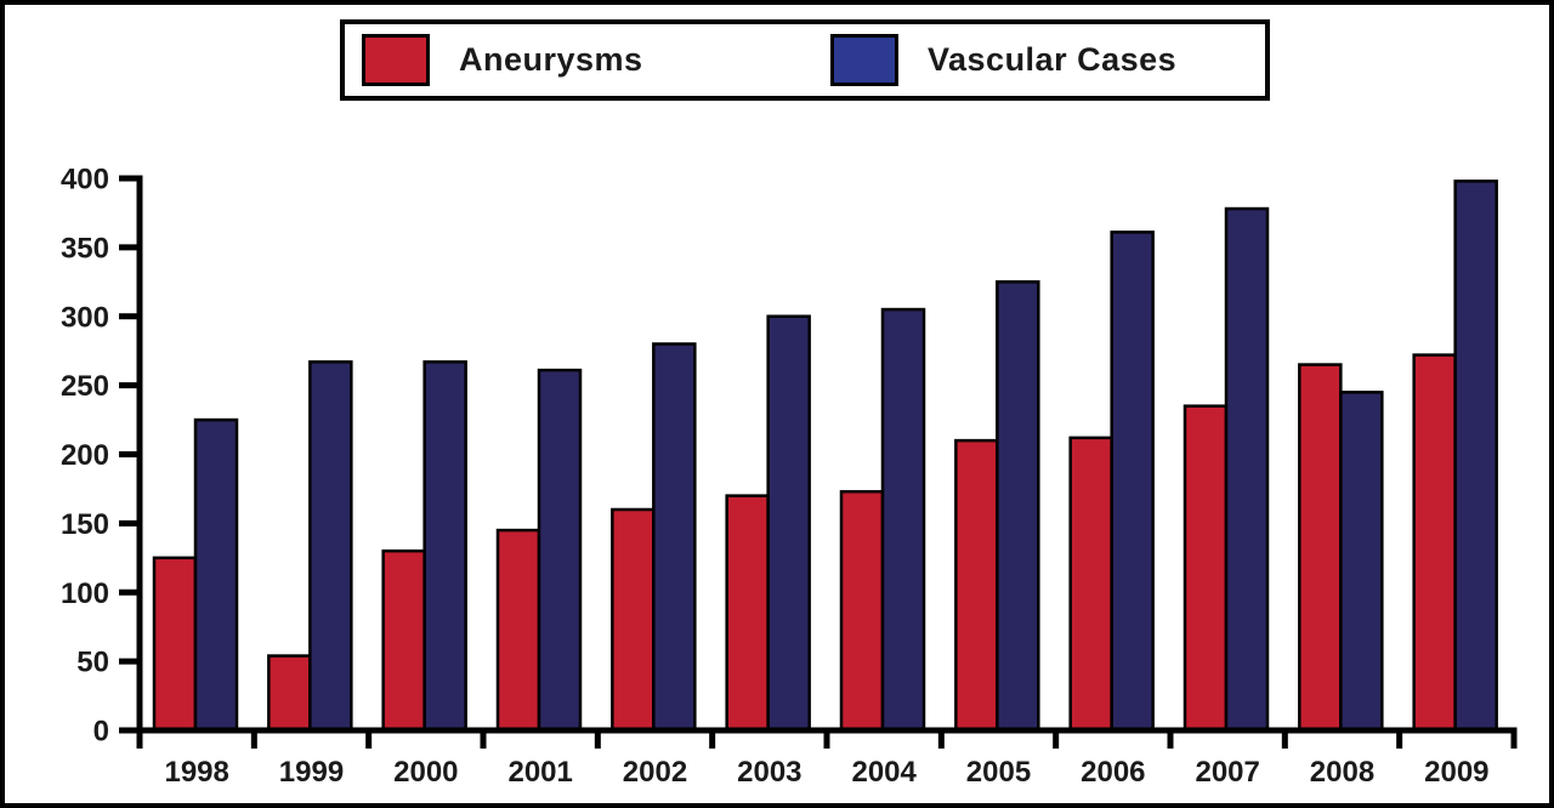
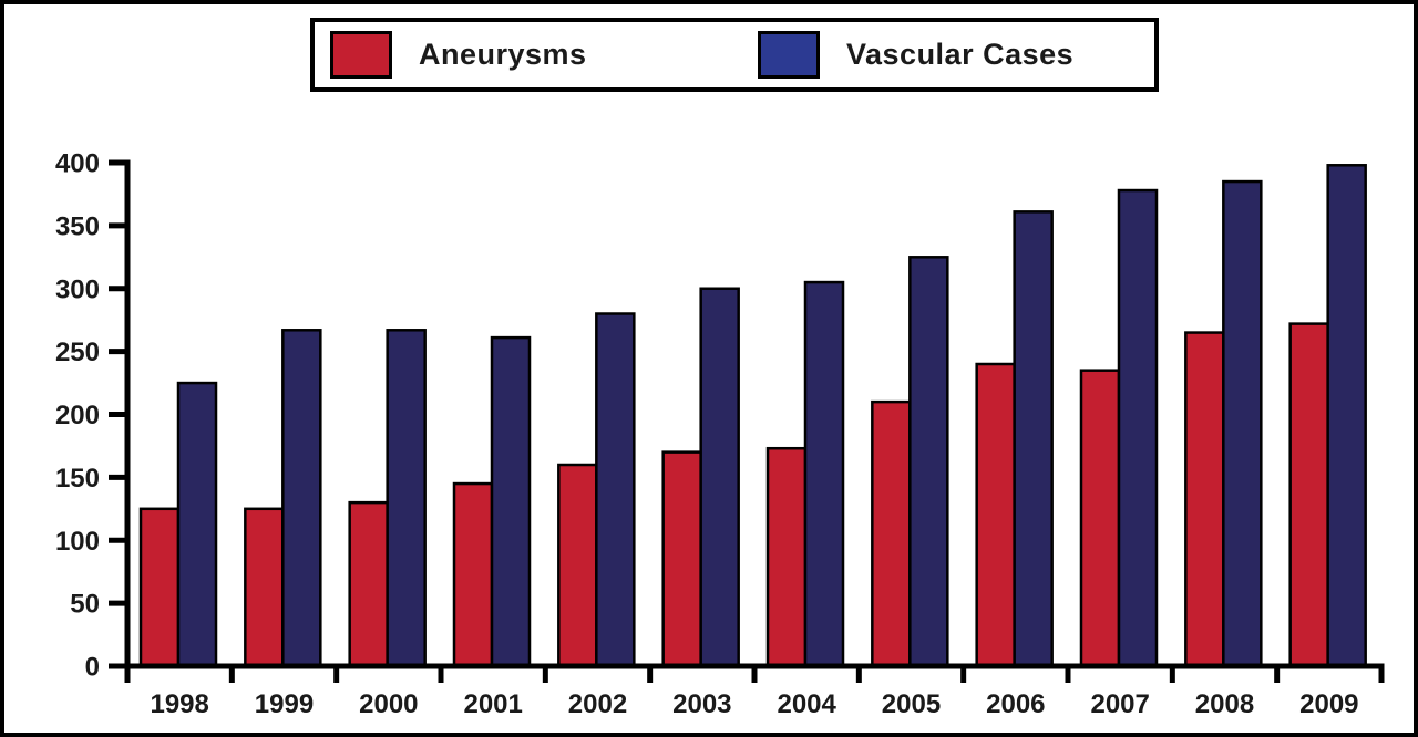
Aneurysms/1999: 54 -> 125
Aneurysms/2006: 212 -> 240
Vascular Cases/2008: 245 -> 385
